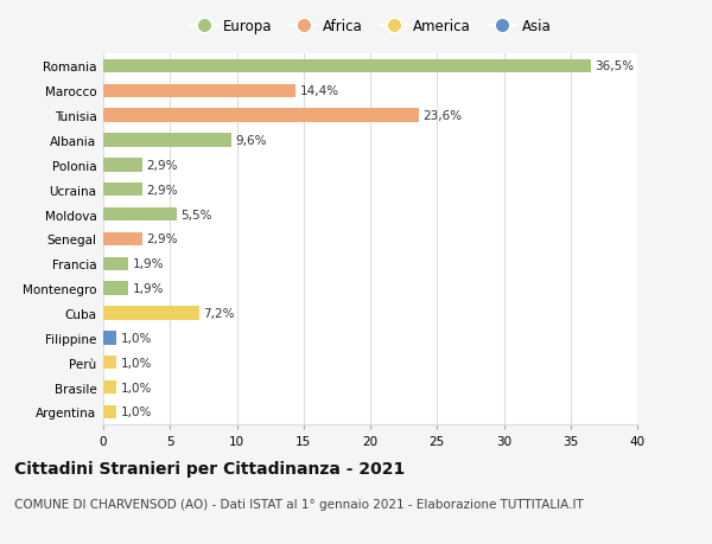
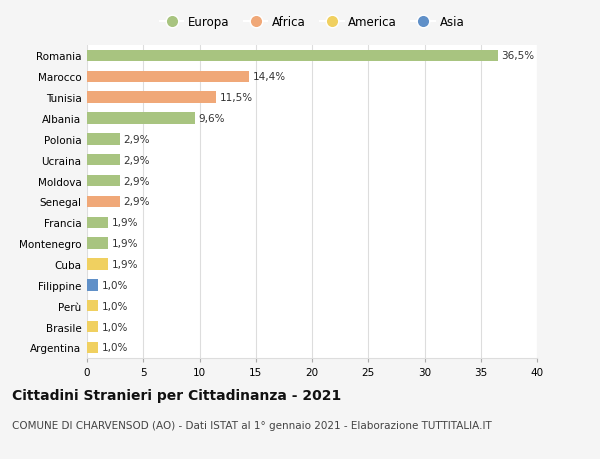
Tunisia: 23,6% -> 11,5%
Moldova: 5,5% -> 2,9%
Cuba: 7,2% -> 1,9%
